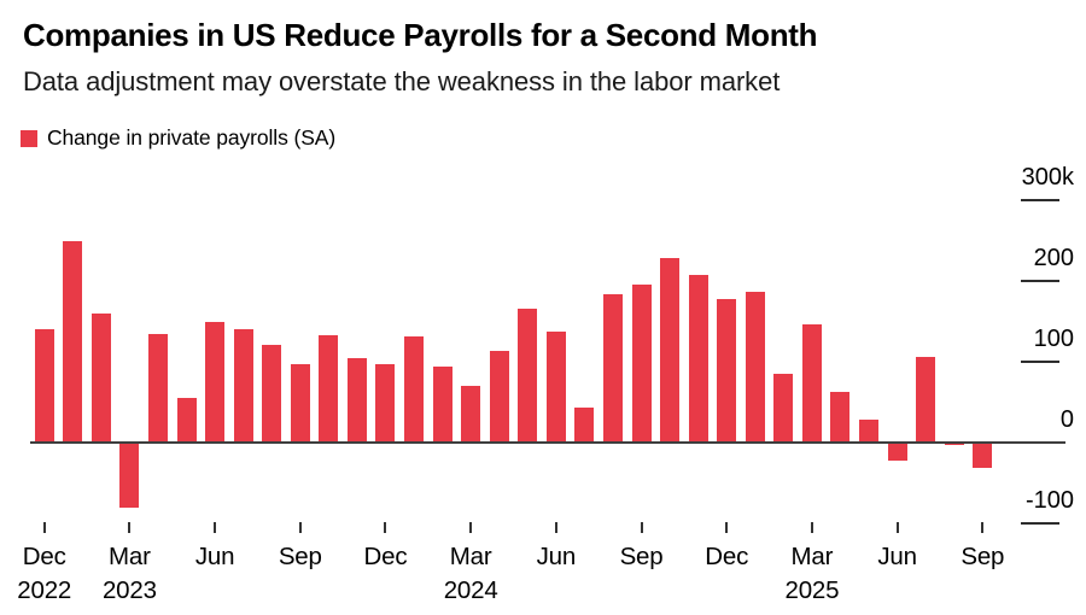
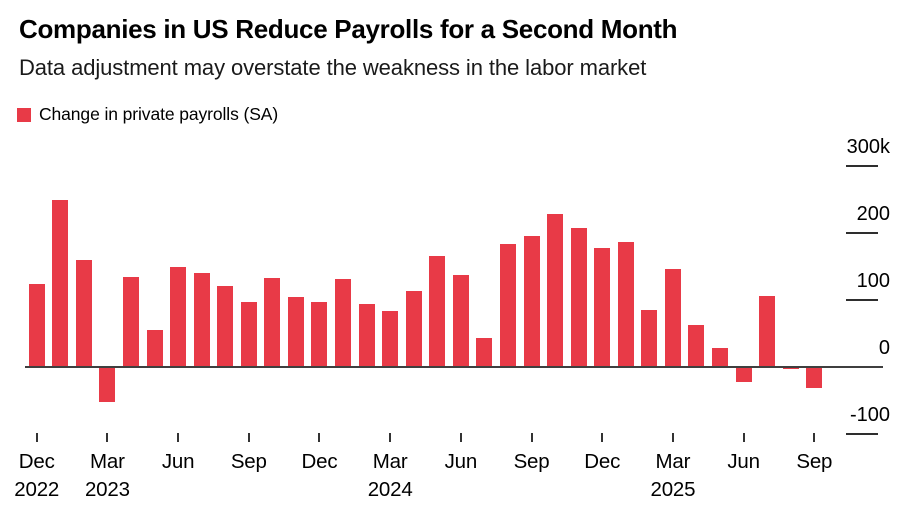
Dec 2022: 140k -> 120k
Mar 2023: -80k -> -50k
Mar 2024: 70k -> 80k
